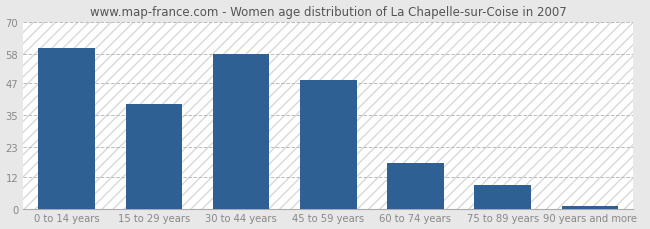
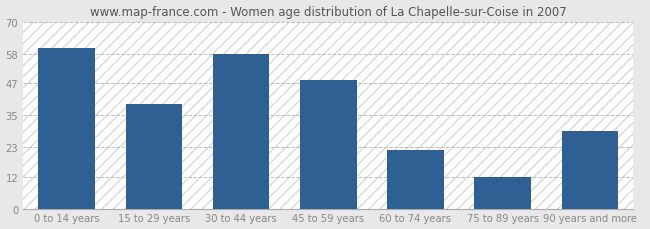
60 to 74 years: 17 -> 22
75 to 89 years: 9 -> 12
90 years and more: 1 -> 29
